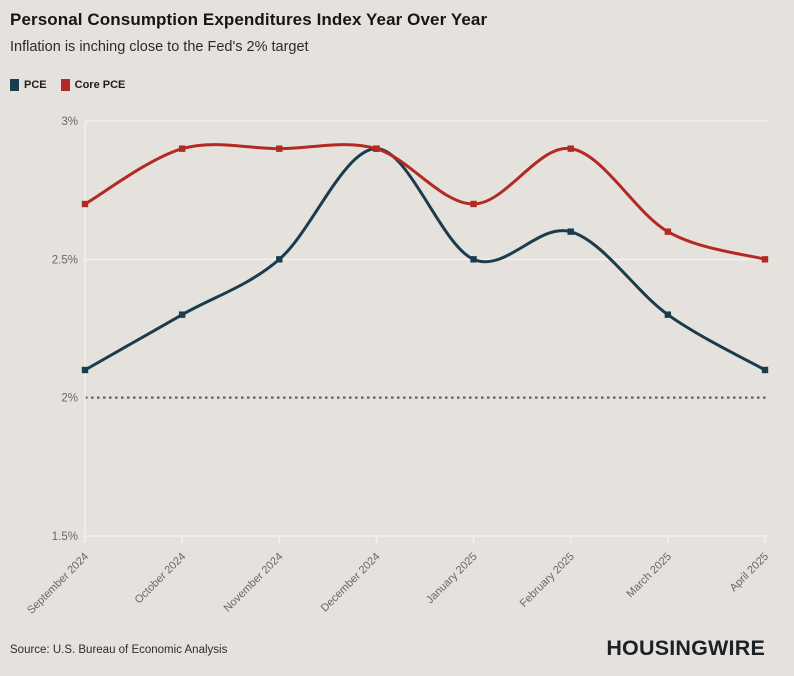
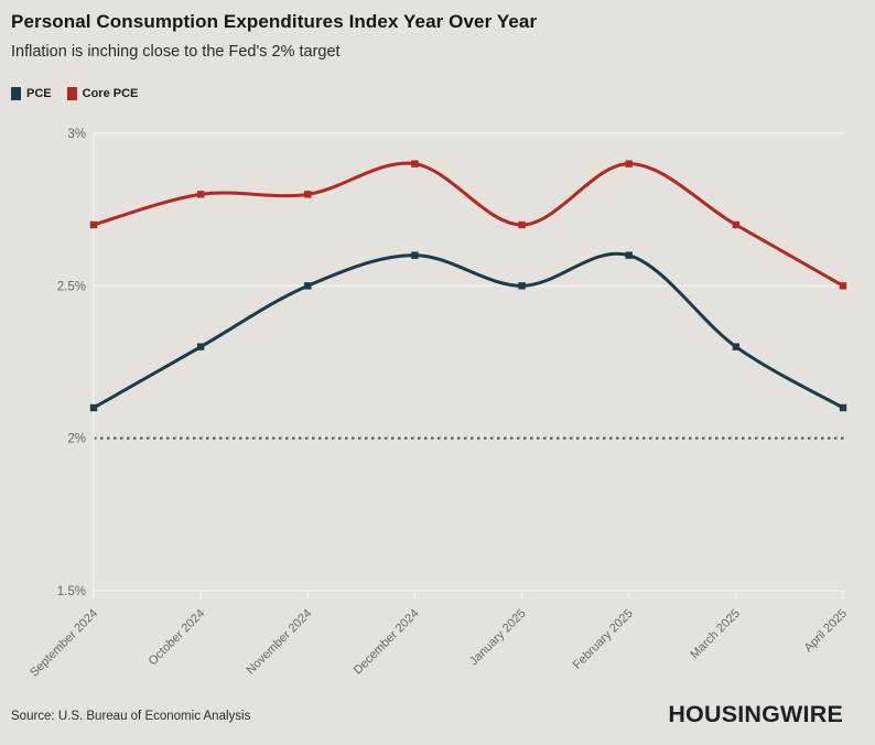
Core PCE/October 2024: 2.9% -> 2.8%
Core PCE/November 2024: 2.9% -> 2.8%
PCE/December 2024: 2.9% -> 2.6%
Core PCE/March 2025: 2.6% -> 2.7%
